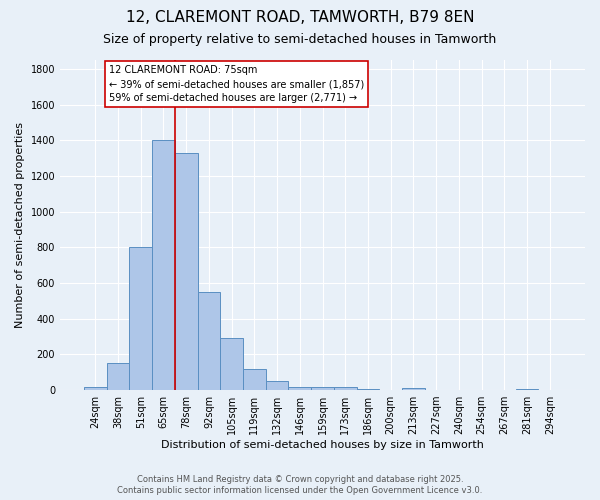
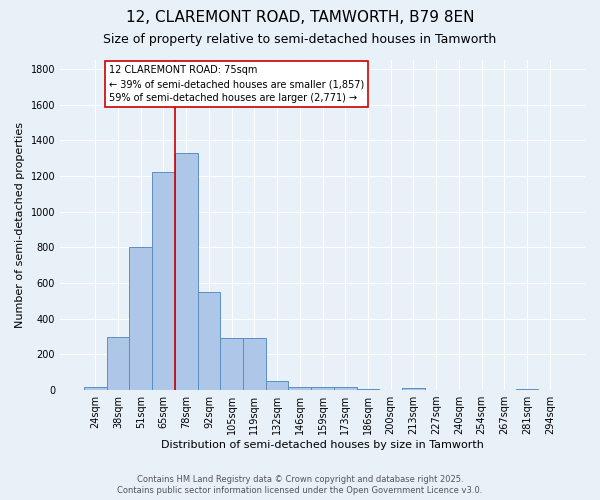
38sqm: 150 -> 300
65sqm: 1400 -> 1220
119sqm: 120 -> 290
